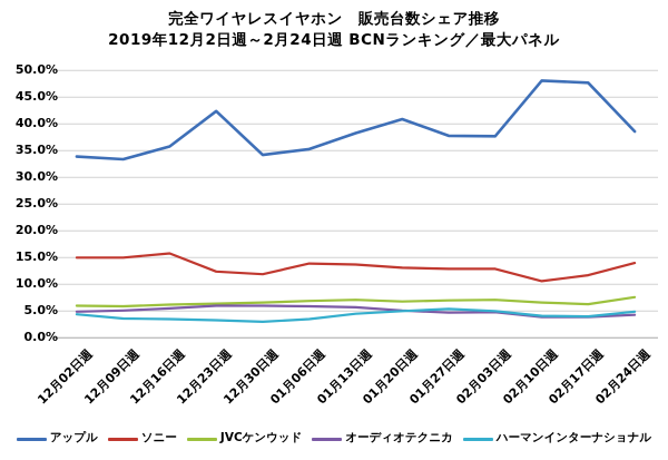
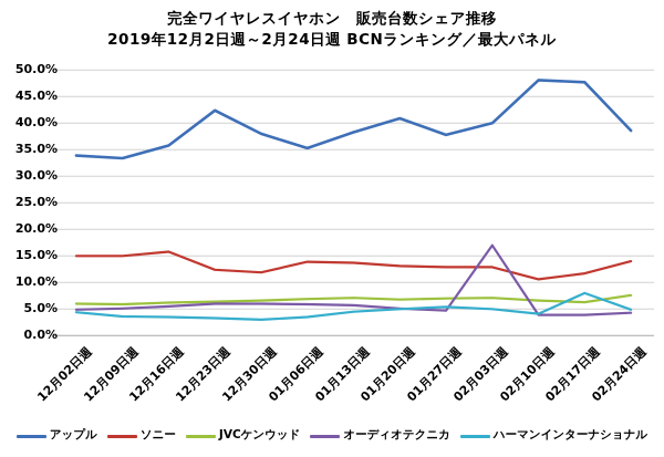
アップル/12月30日週: 34% -> 38%
アップル/02月03日週: 38% -> 40%
オーディオテクニカ/02月03日週: 5% -> 17%
ハーマンインターナショナル/02月17日週: 4% -> 8%
